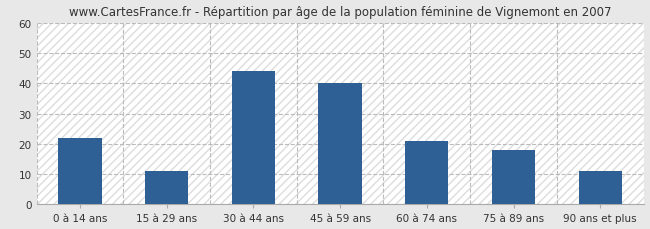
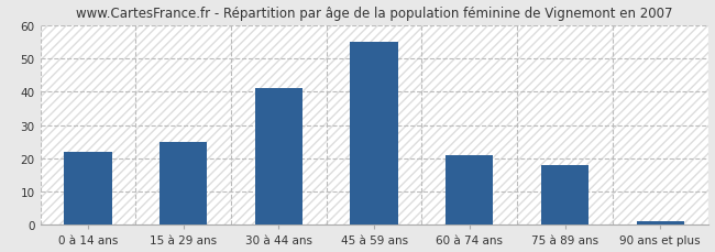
15 à 29 ans: 11 -> 25
30 à 44 ans: 44 -> 41
45 à 59 ans: 40 -> 55
90 ans et plus: 11 -> 1
